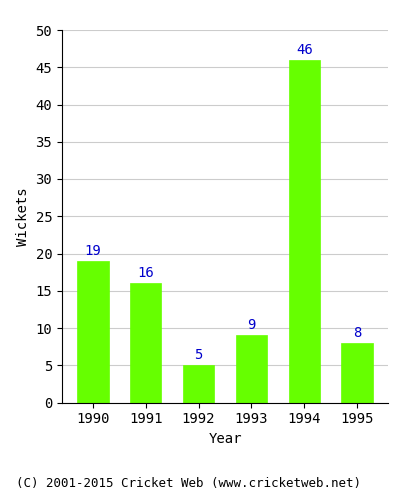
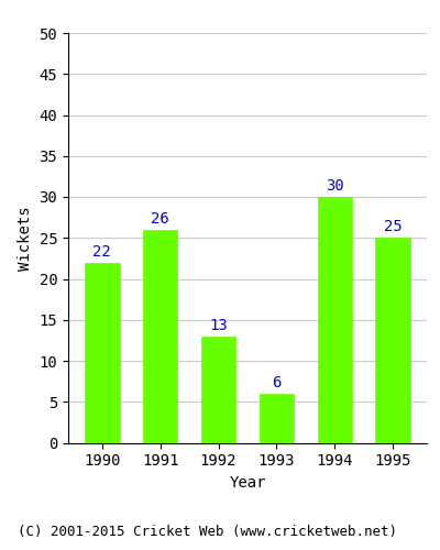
1990: 19 -> 22
1991: 16 -> 26
1992: 5 -> 13
1993: 9 -> 6
1994: 46 -> 30
1995: 8 -> 25
